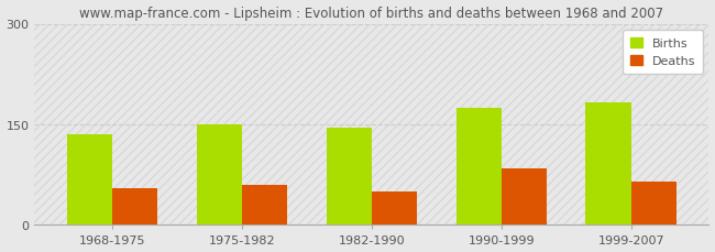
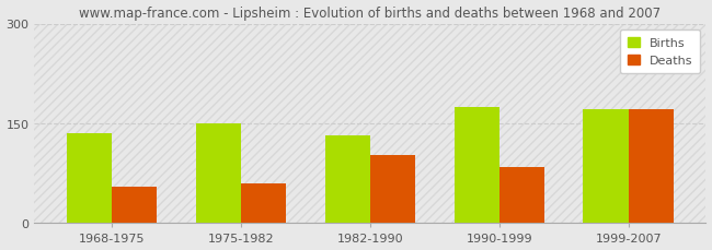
Births/1982-1990: 145 -> 132
Deaths/1982-1990: 50 -> 102
Births/1999-2007: 182 -> 172
Deaths/1999-2007: 65 -> 172
